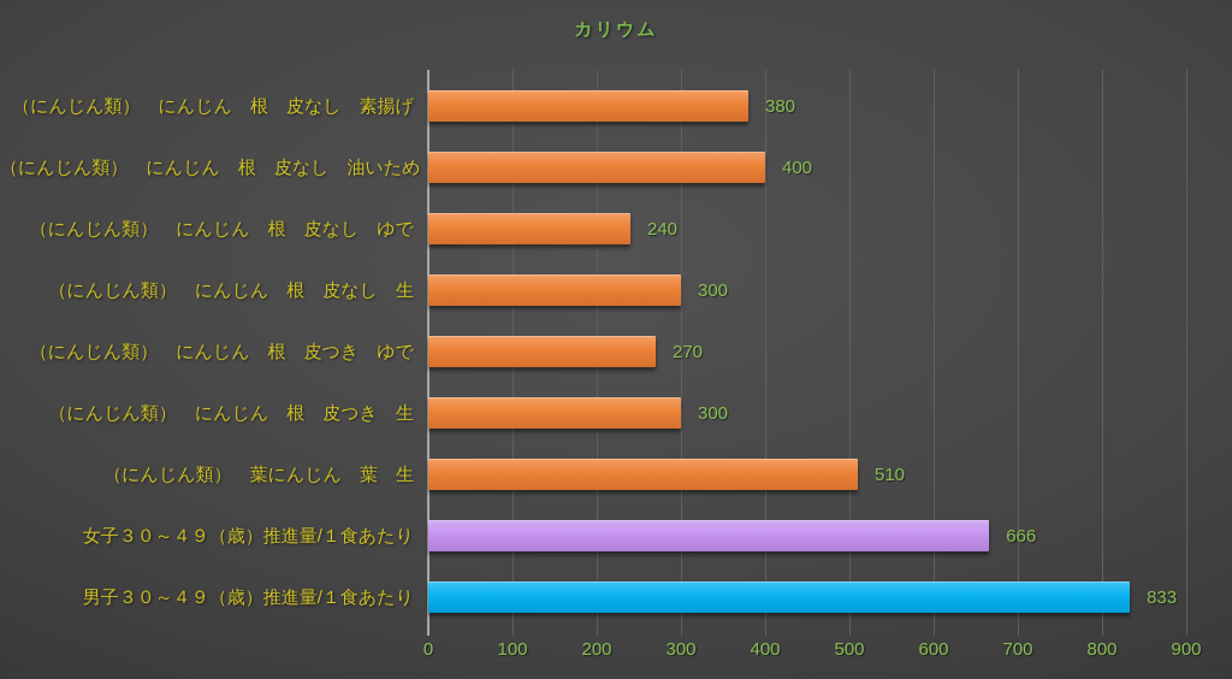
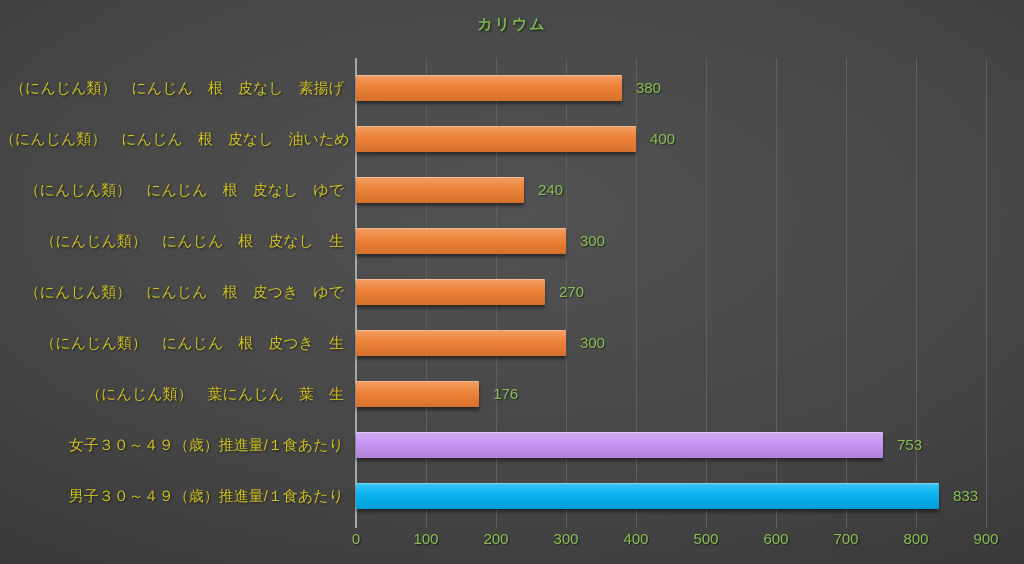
（にんじん類） 葉にんじん 葉 生: 510 -> 176
女子３０～４９（歳）推進量/１食あたり: 666 -> 753
